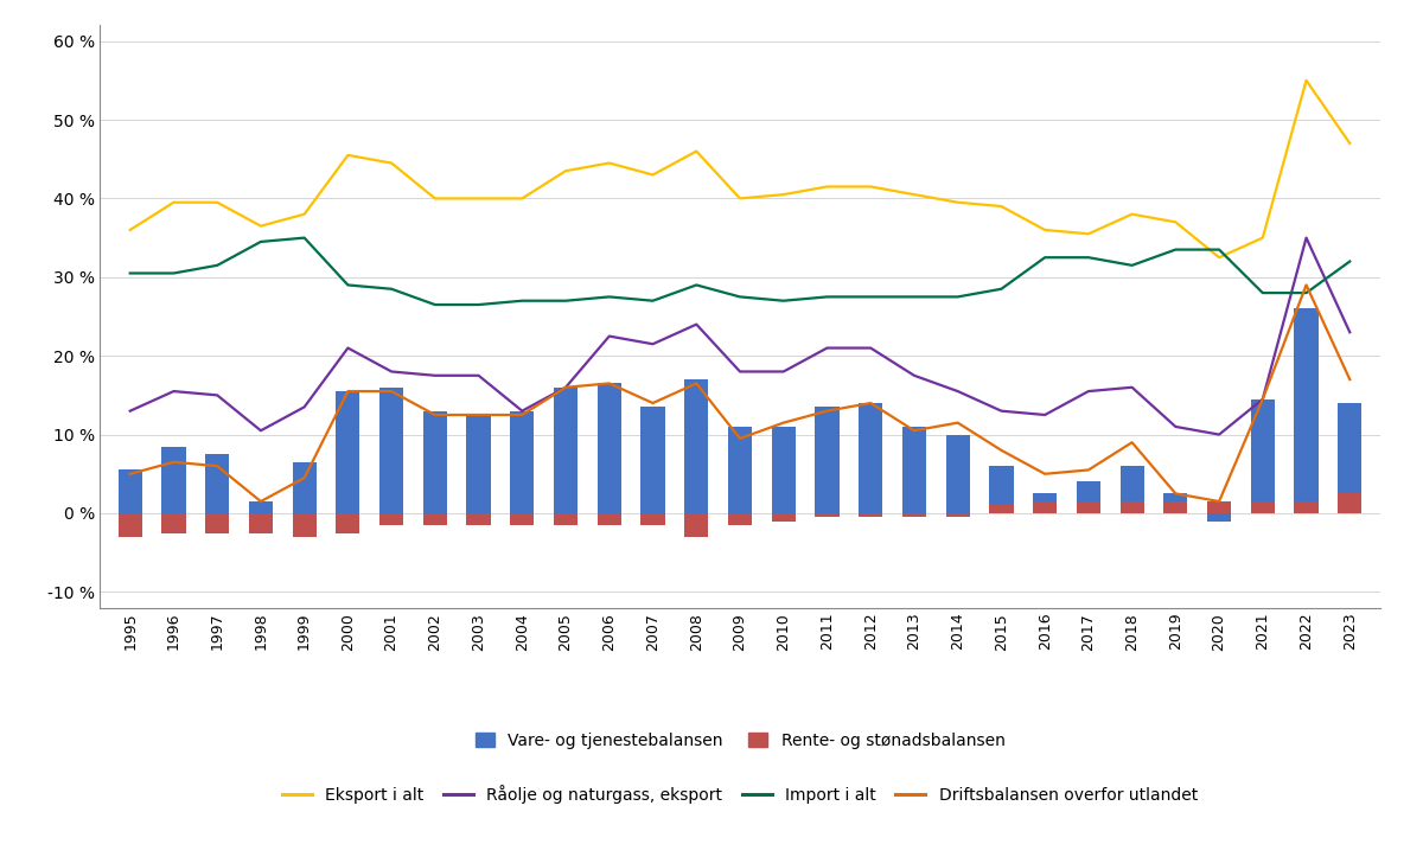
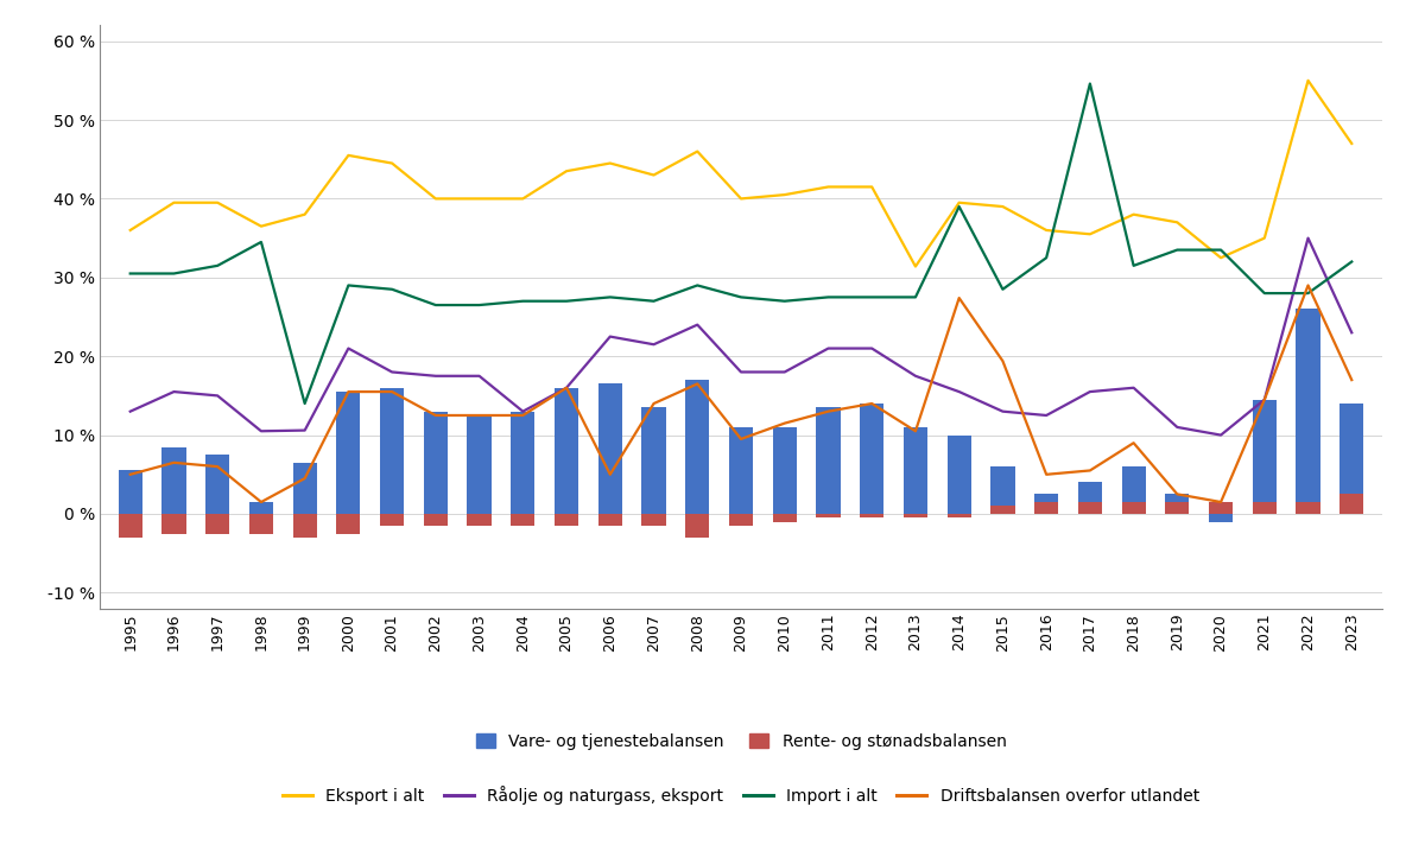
Råolje og naturgass, eksport/1999: 13.5 % -> 10.6 %
Import i alt/1999: 35.0 % -> 14.0 %
Driftsbalansen overfor utlandet/2006: 16.5 % -> 5.0 %
Eksport i alt/2013: 40.5 % -> 31.4 %
Import i alt/2014: 27.5 % -> 39.0 %
Driftsbalansen overfor utlandet/2014: 11.5 % -> 27.4 %
Driftsbalansen overfor utlandet/2015: 8.0 % -> 19.4 %
Import i alt/2017: 32.5 % -> 54.6 %
